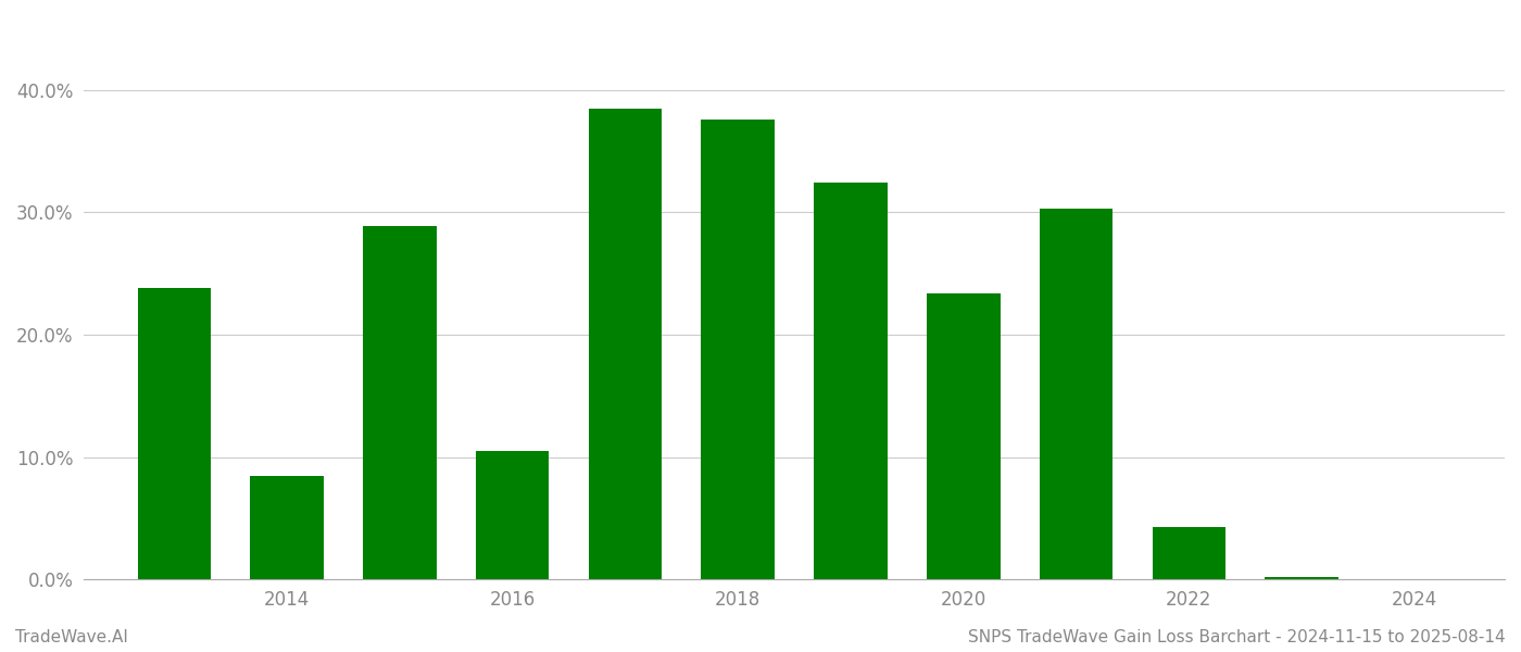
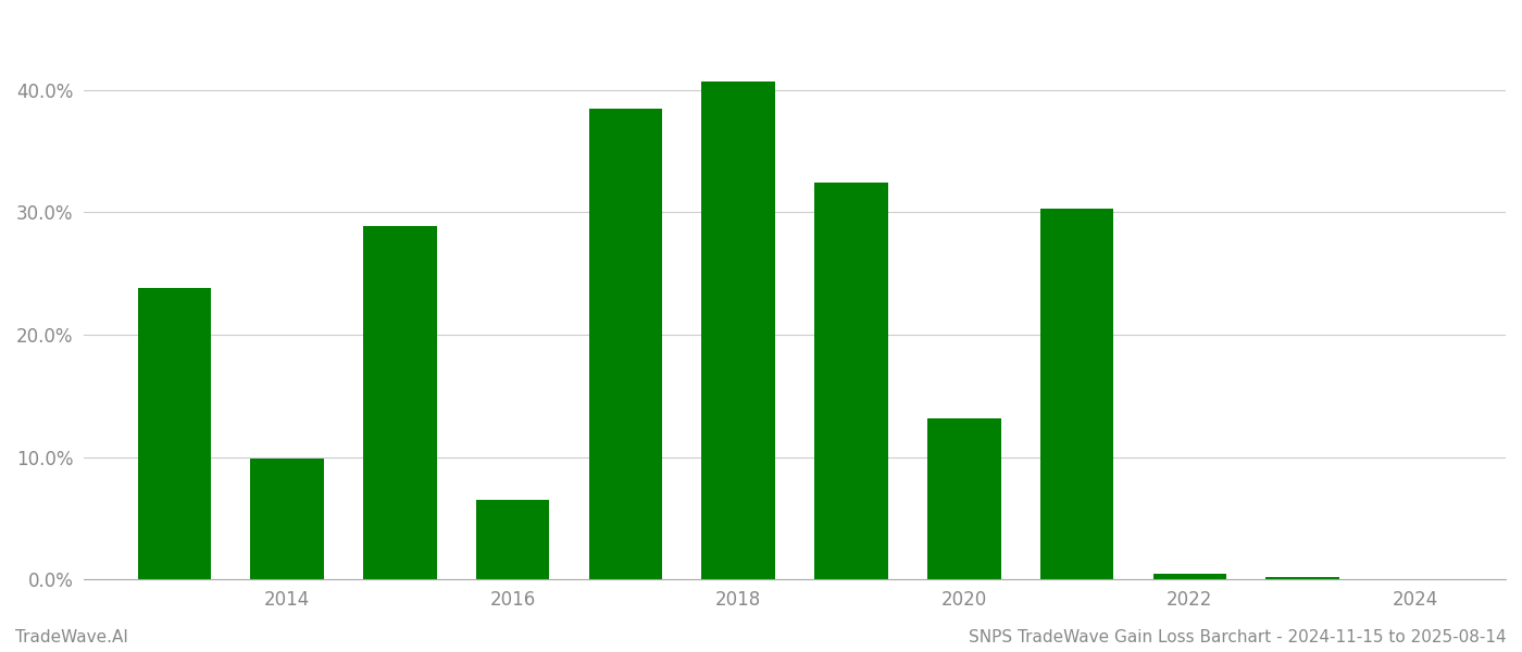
2014: 8.5% -> 9.9%
2016: 10.5% -> 6.5%
2018: 37.6% -> 40.7%
2020: 23.4% -> 13.2%
2022: 4.3% -> 0.5%
